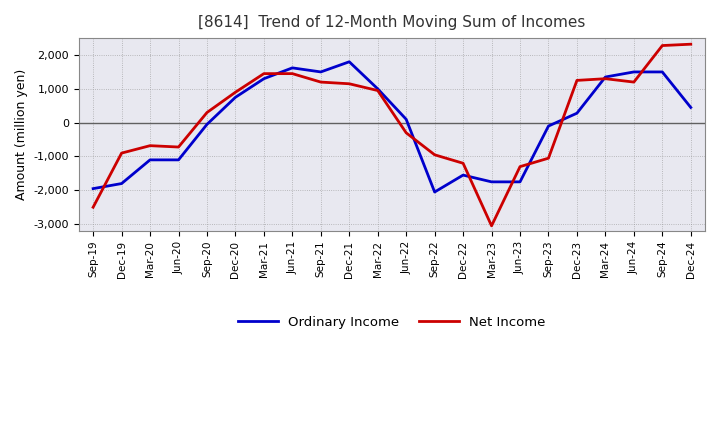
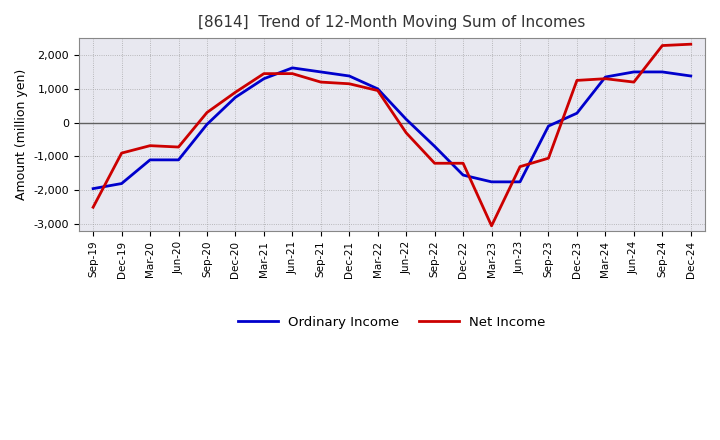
Ordinary Income/Dec-21: 1,800 -> 1,380
Ordinary Income/Sep-22: -2,050 -> -700
Net Income/Sep-22: -950 -> -1,200
Ordinary Income/Dec-24: 450 -> 1,380
